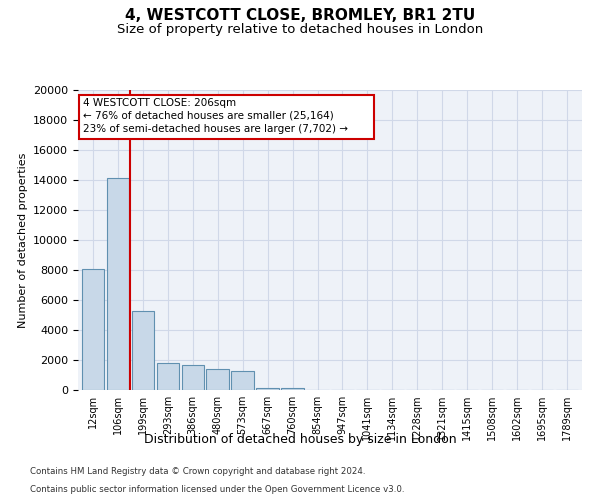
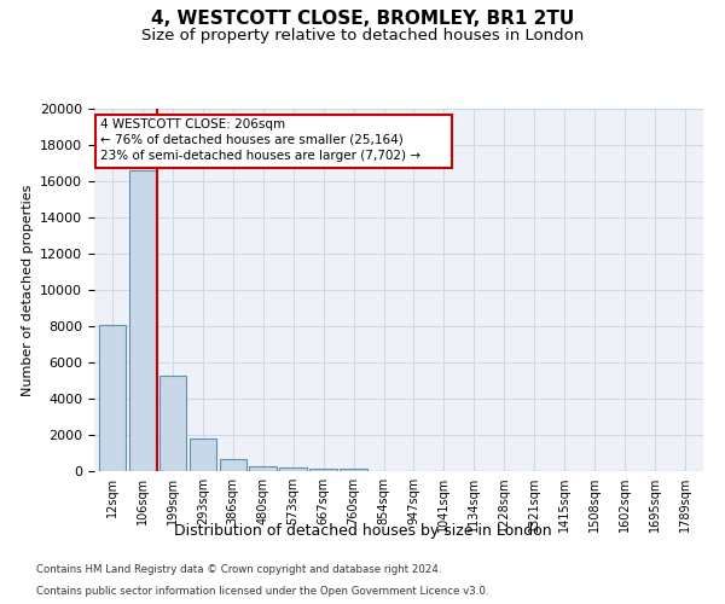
106sqm: 14100 -> 16600
386sqm: 1700 -> 600
480sqm: 1400 -> 300
573sqm: 1300 -> 200
